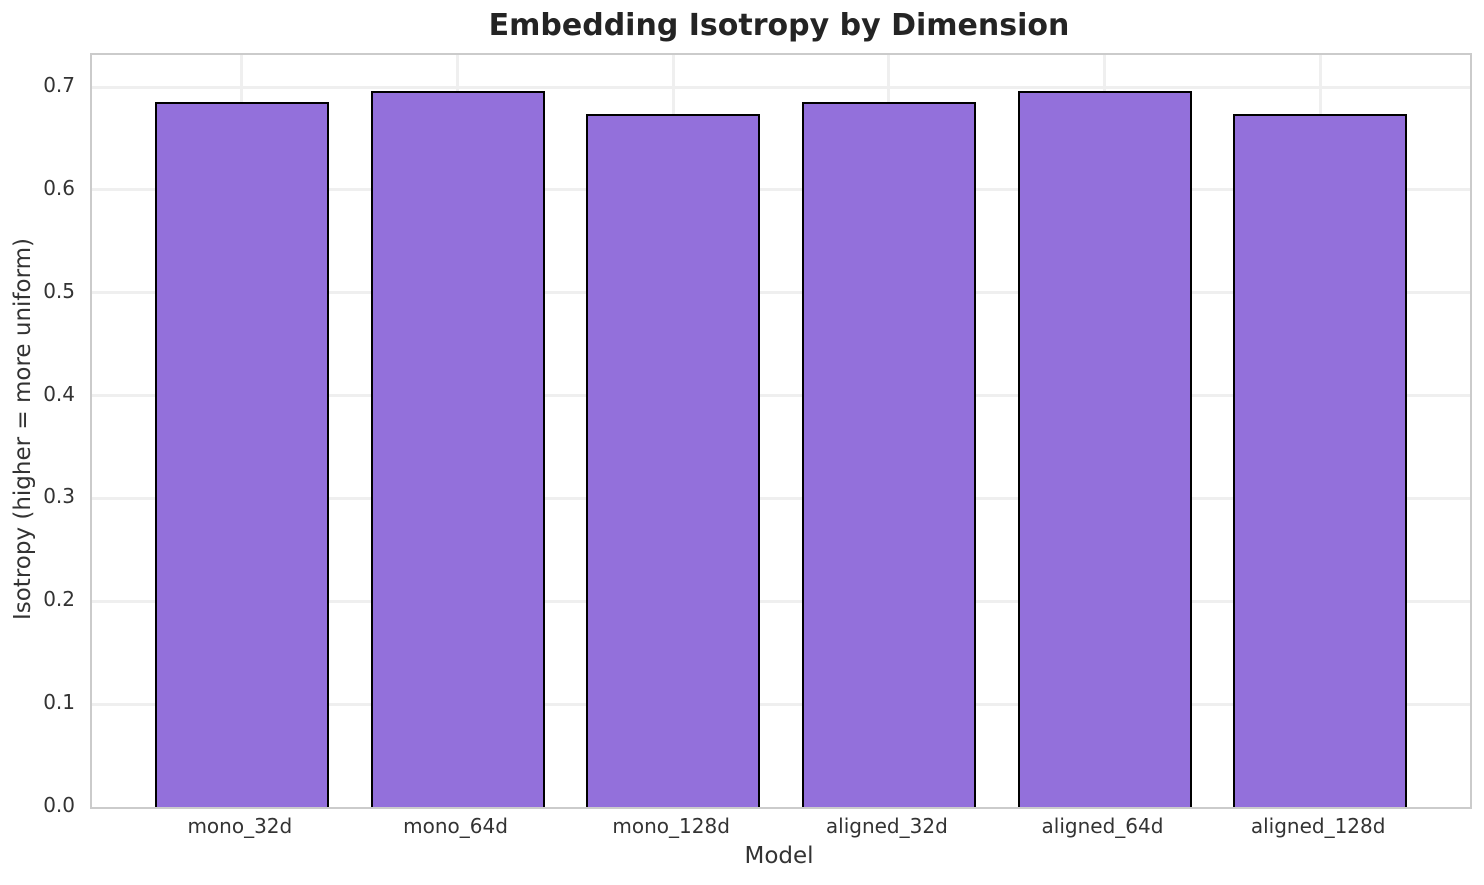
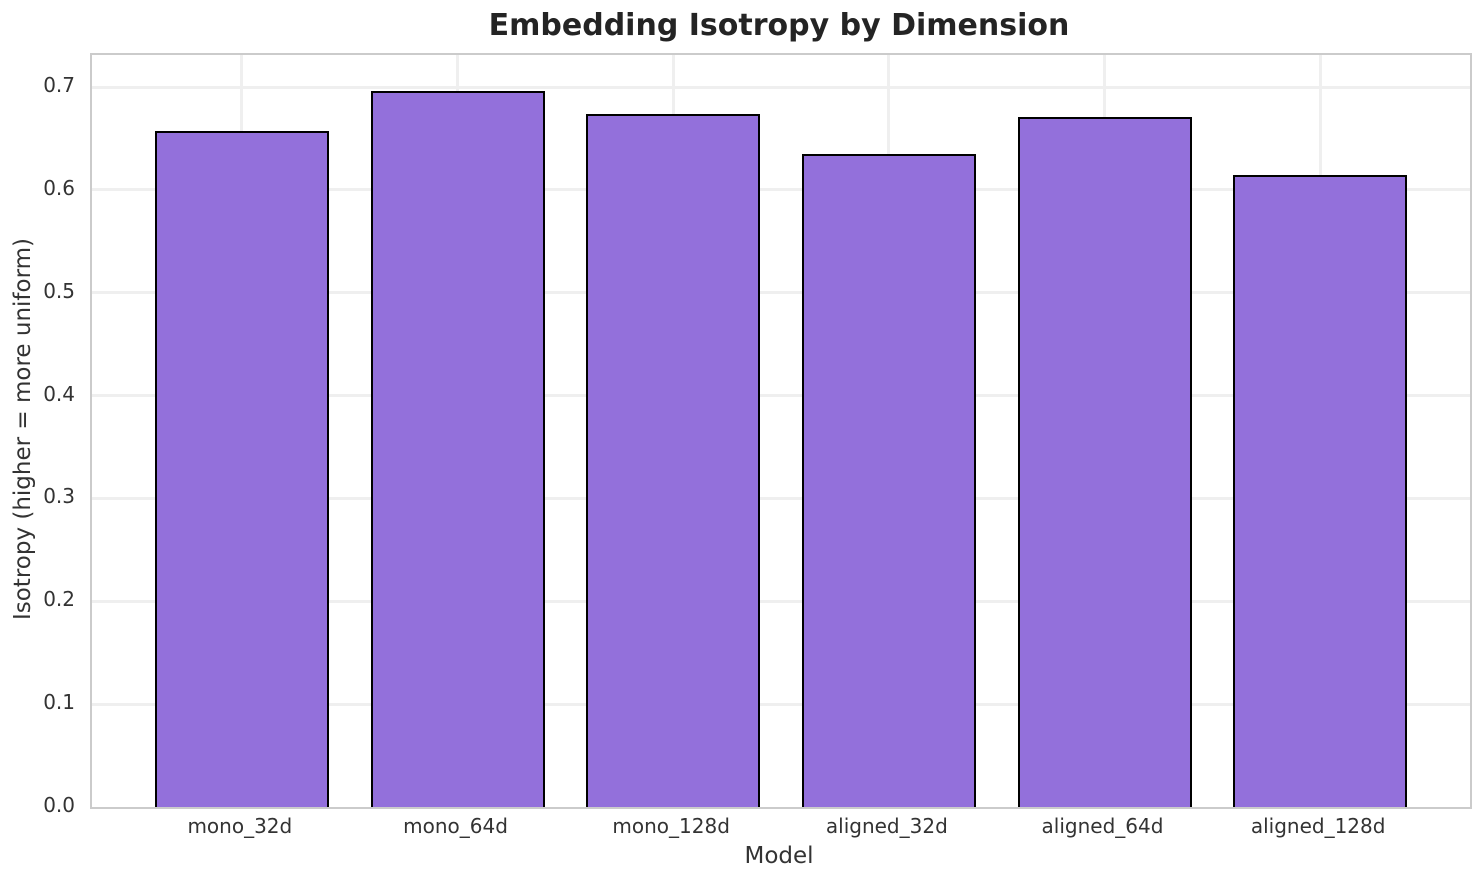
mono_32d: 0.686 -> 0.657
aligned_32d: 0.686 -> 0.635
aligned_64d: 0.696 -> 0.671
aligned_128d: 0.674 -> 0.615
